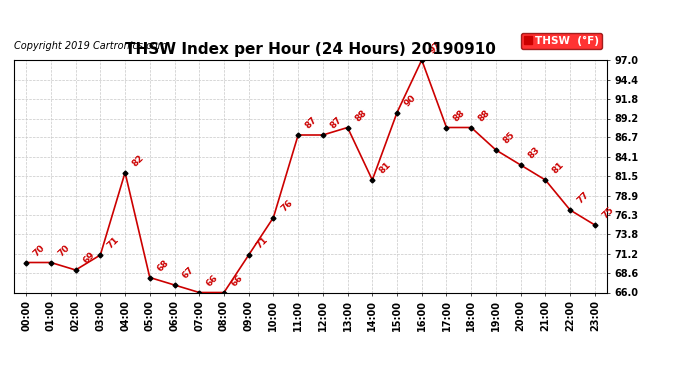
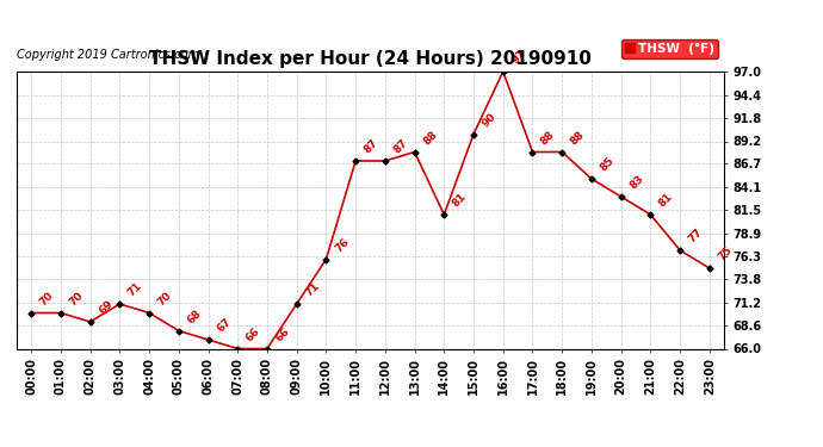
04:00: 82 -> 70
